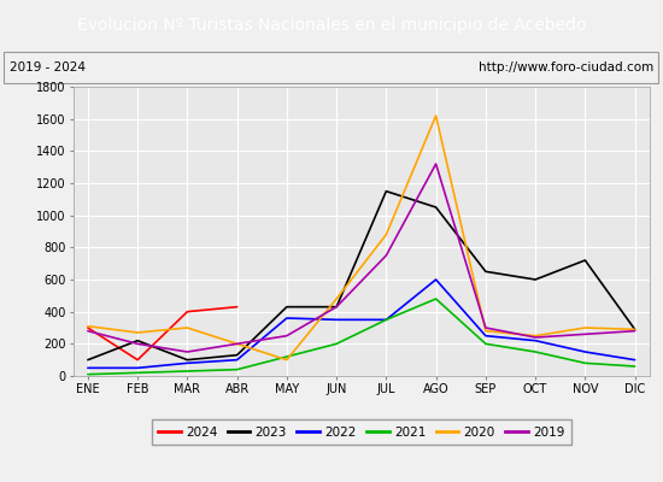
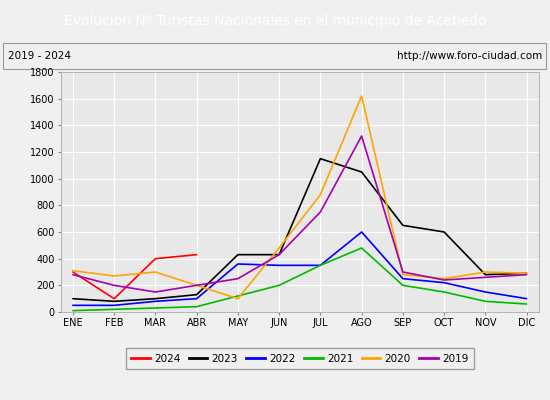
2023/FEB: 220 -> 80
2023/NOV: 720 -> 280
